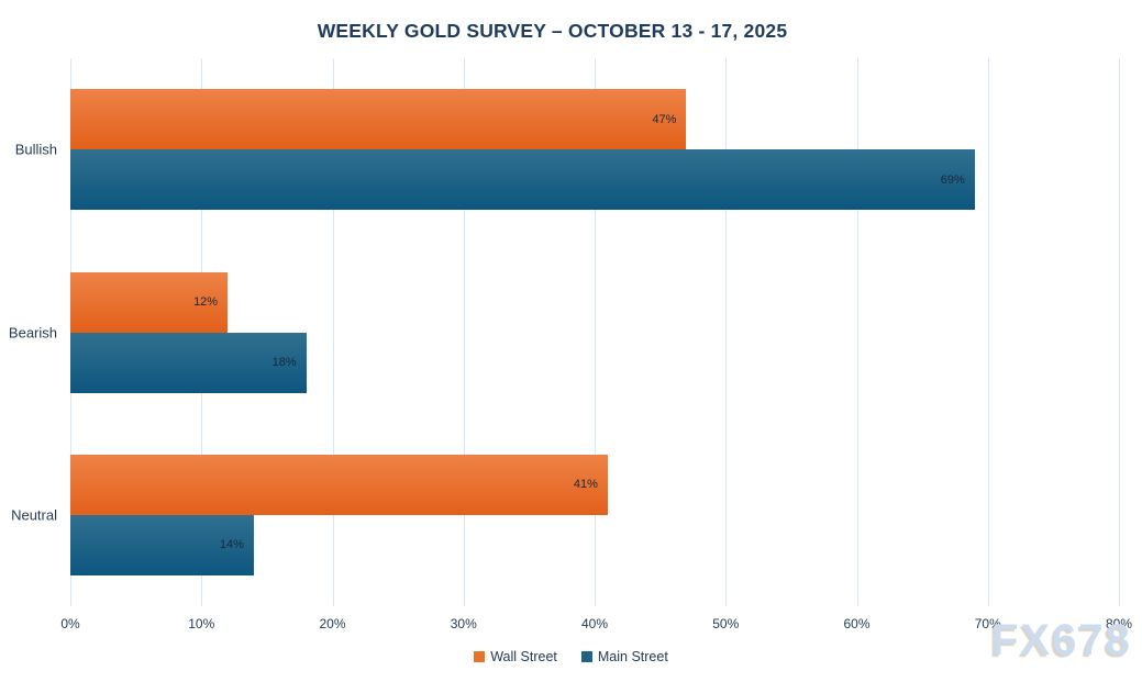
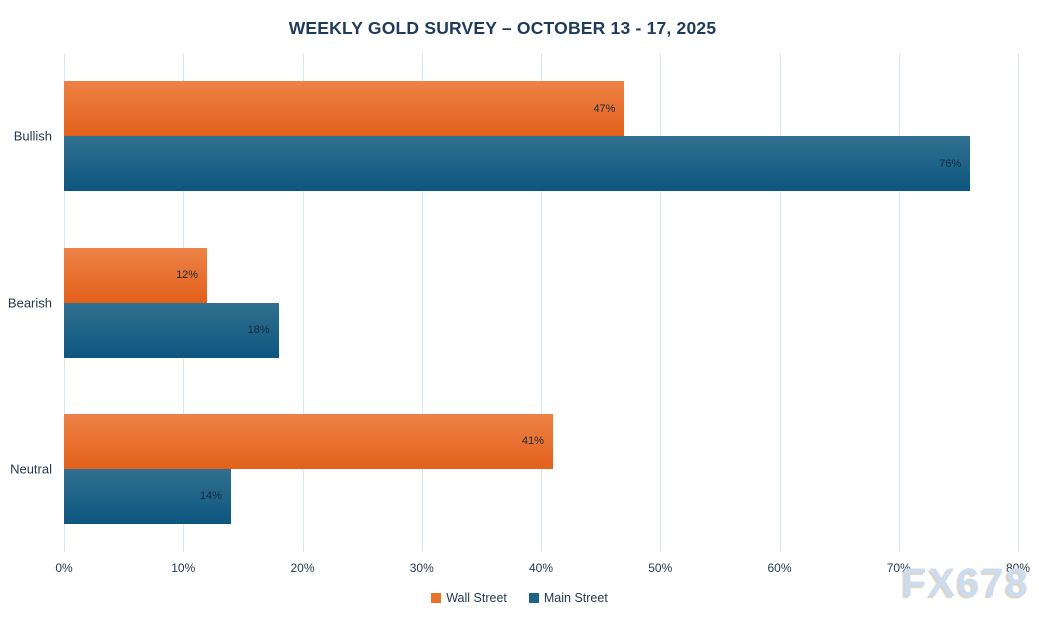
Main Street/Bullish: 69% -> 76%
